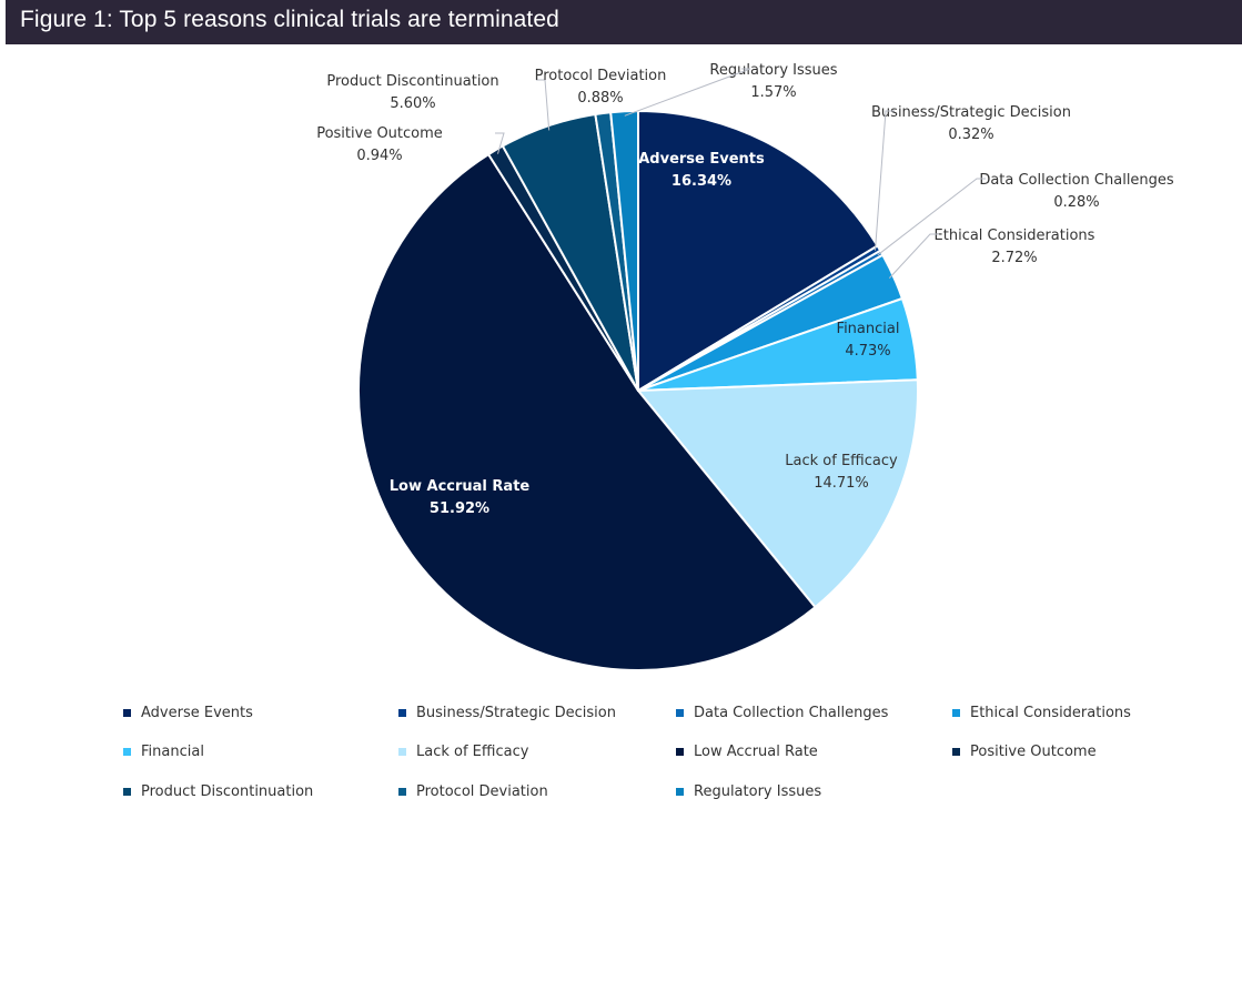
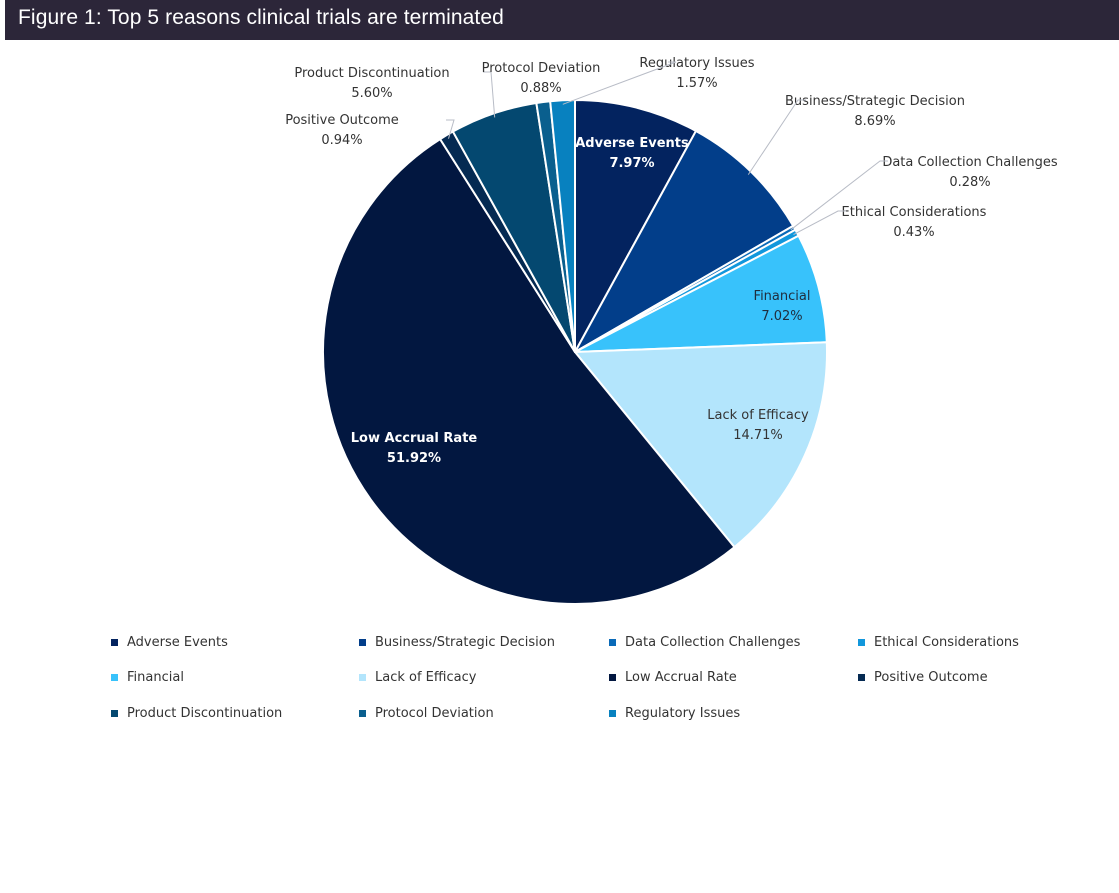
Adverse Events: 16.34% -> 7.97%
Business/Strategic Decision: 0.32% -> 8.69%
Ethical Considerations: 2.72% -> 0.43%
Financial: 4.73% -> 7.02%
